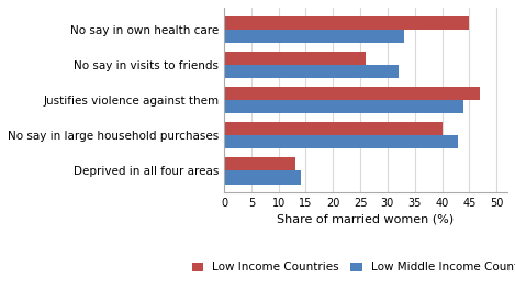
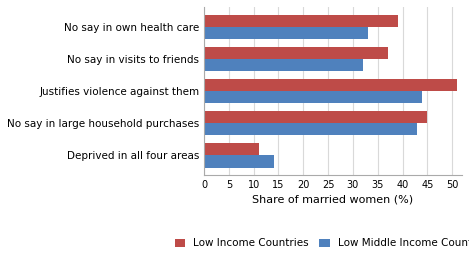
Low Income Countries/No say in own health care: 45 -> 39
Low Income Countries/No say in visits to friends: 26 -> 37
Low Income Countries/Justifies violence against them: 47 -> 51
Low Income Countries/No say in large household purchases: 40 -> 45
Low Income Countries/Deprived in all four areas: 13 -> 11
